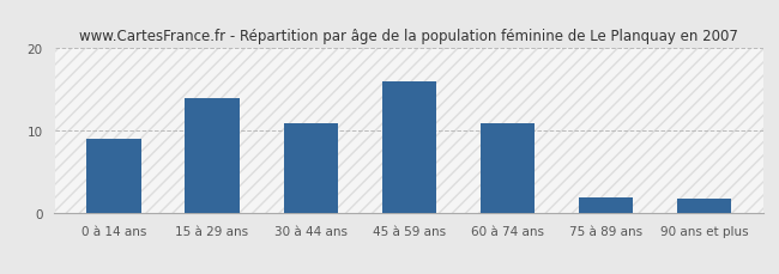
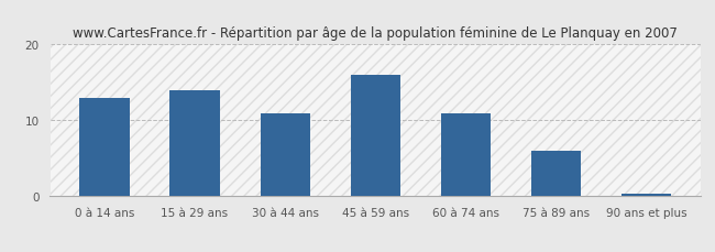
0 à 14 ans: 9.0 -> 13.0
75 à 89 ans: 2.0 -> 6.0
90 ans et plus: 1.8 -> 0.3
